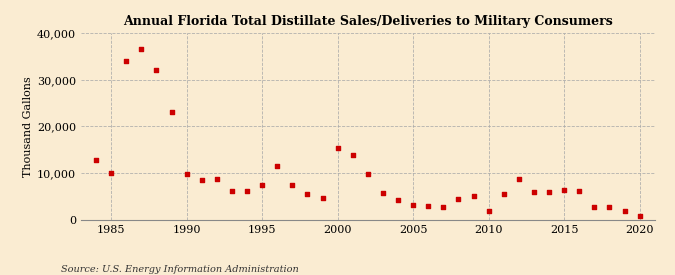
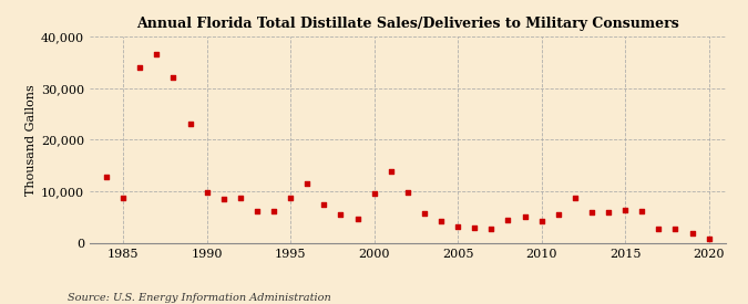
1985: 10,000 -> 8,700
1995: 7,500 -> 8,700
2000: 15,500 -> 9,700
2010: 2,000 -> 4,300
